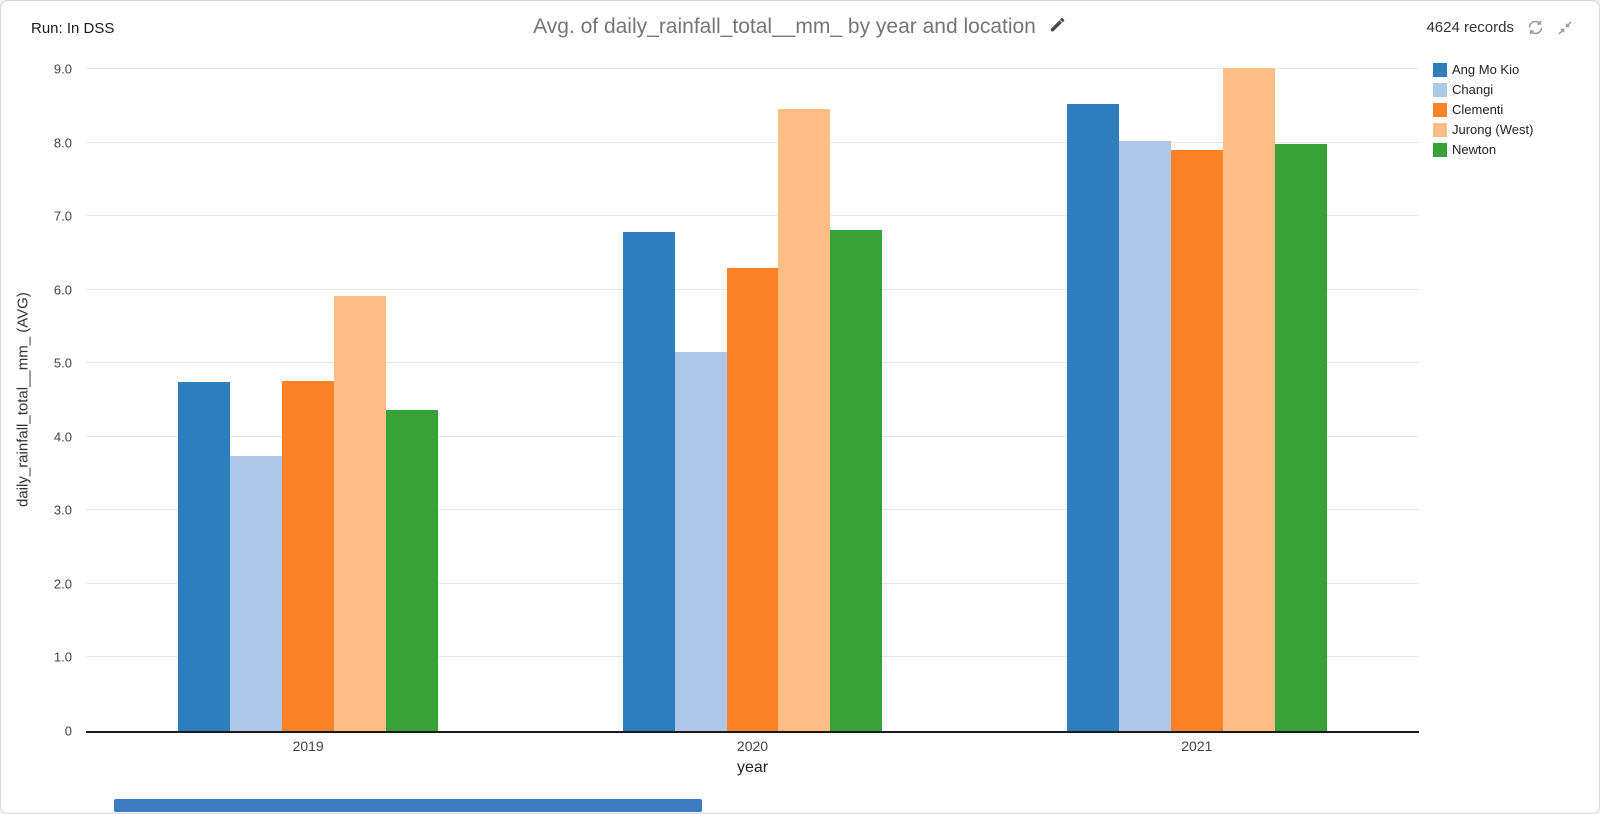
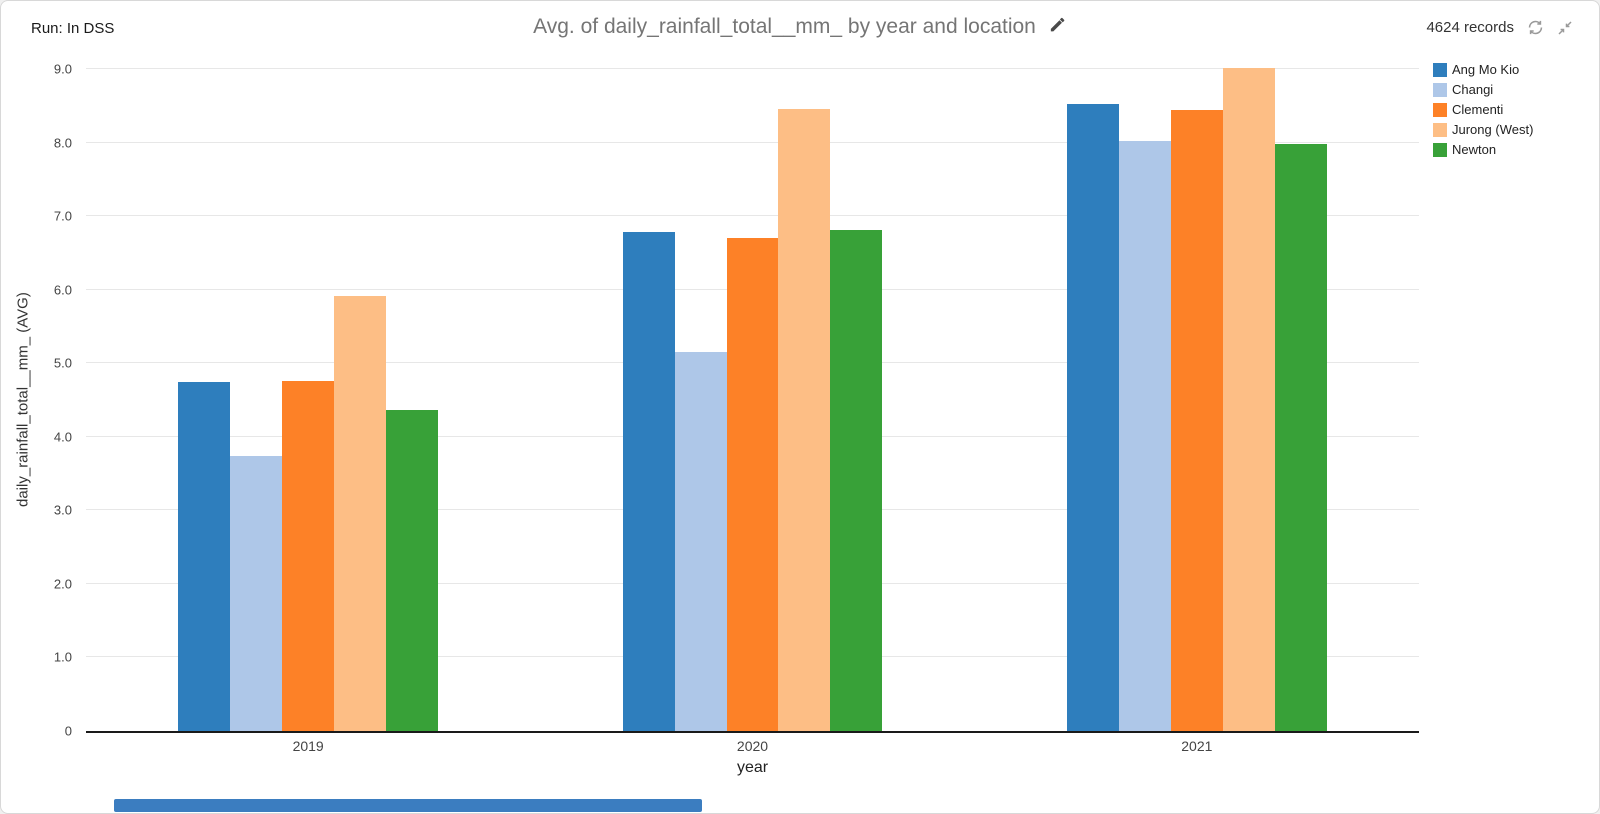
Clementi/2020: 6.3 -> 6.7
Clementi/2021: 7.9 -> 8.4
